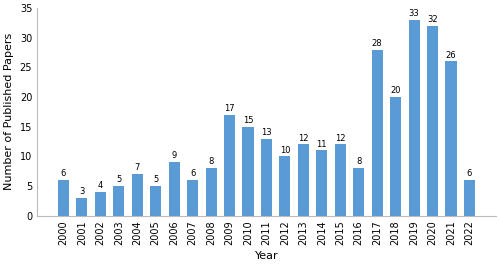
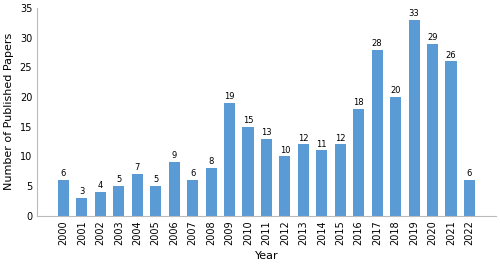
2009: 17 -> 19
2016: 8 -> 18
2020: 32 -> 29
